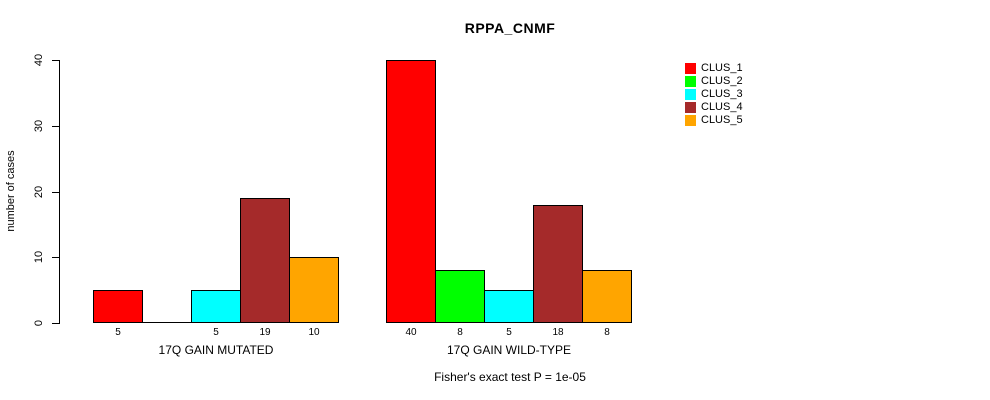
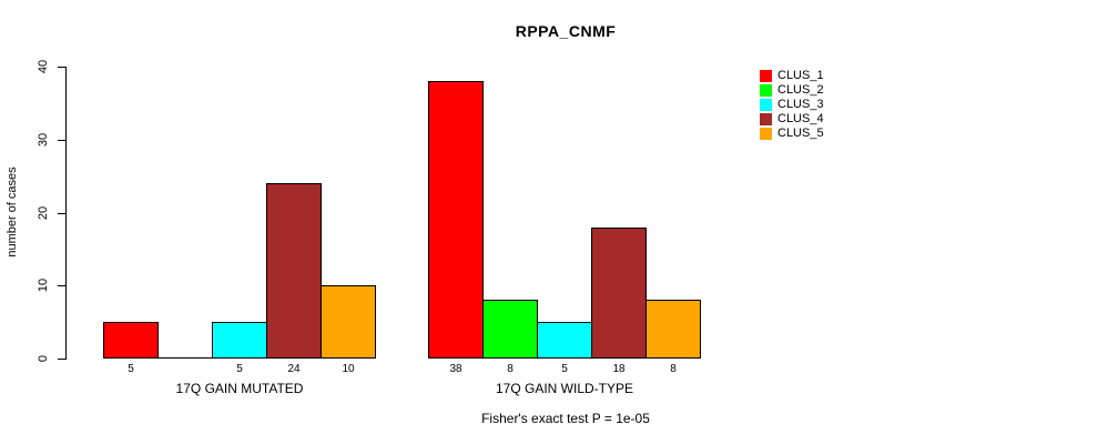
CLUS_4/17Q GAIN MUTATED: 19 -> 24
CLUS_1/17Q GAIN WILD-TYPE: 40 -> 38
